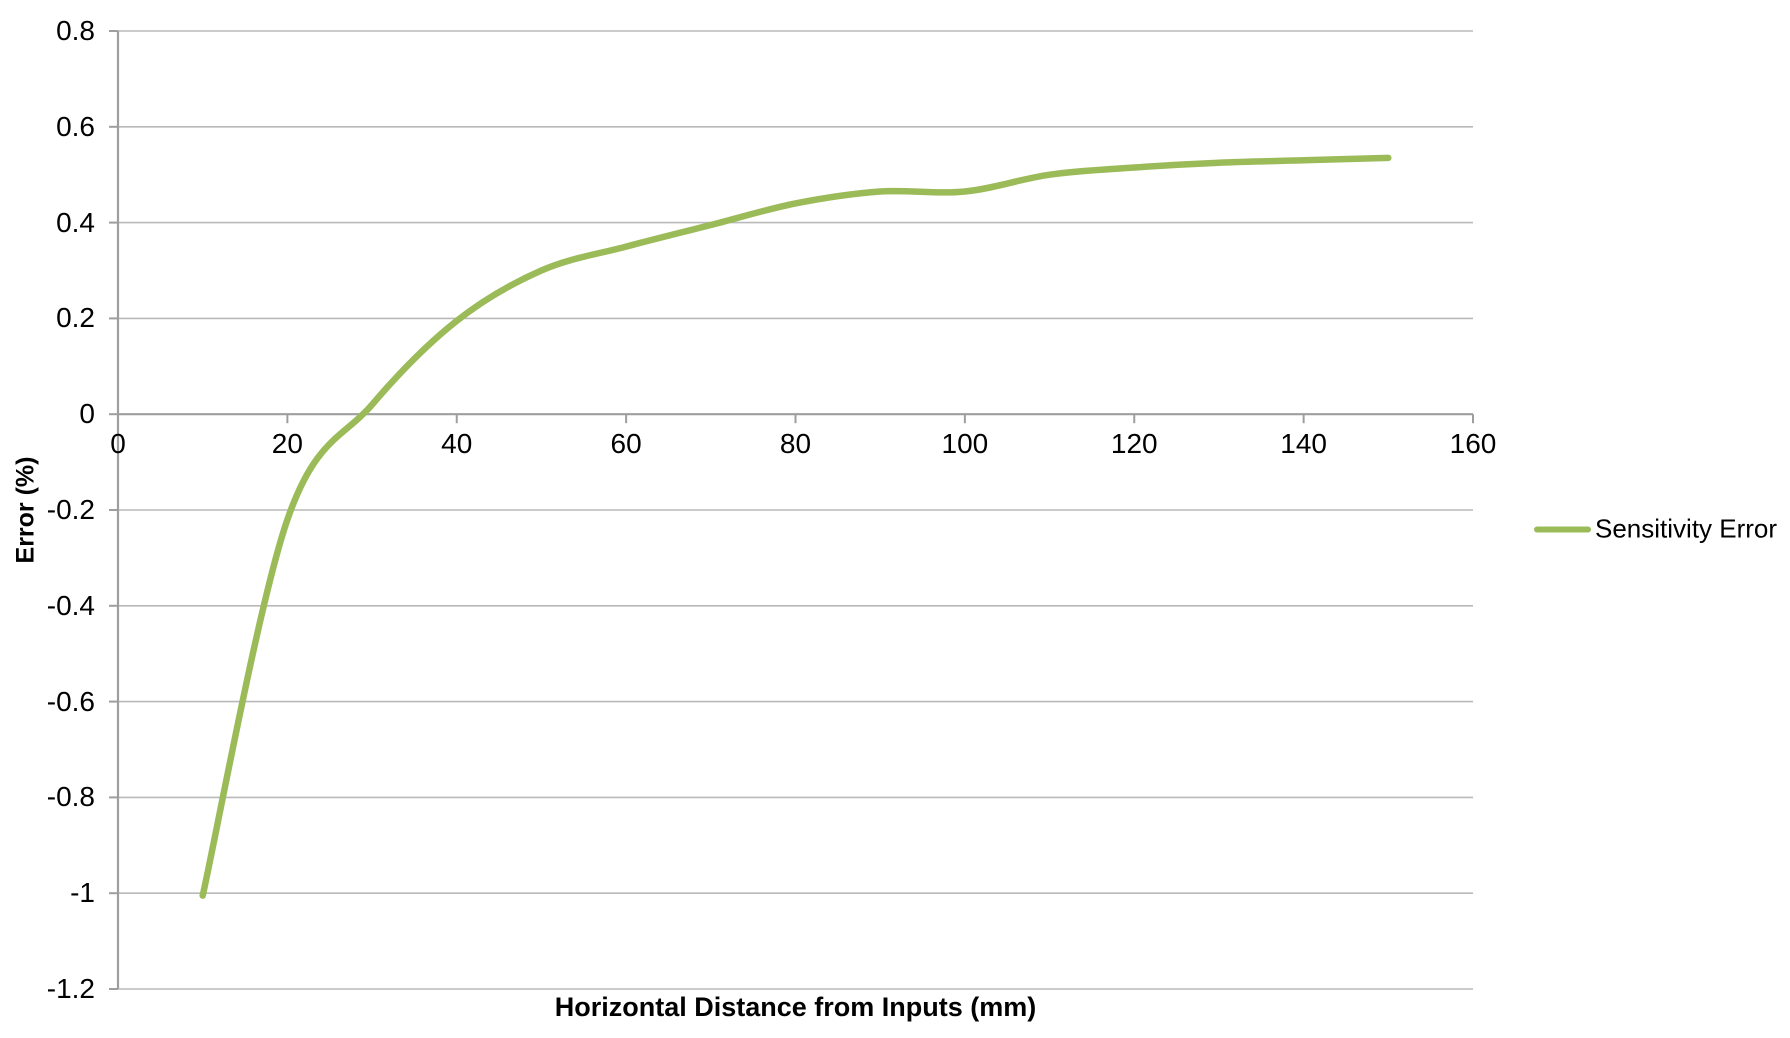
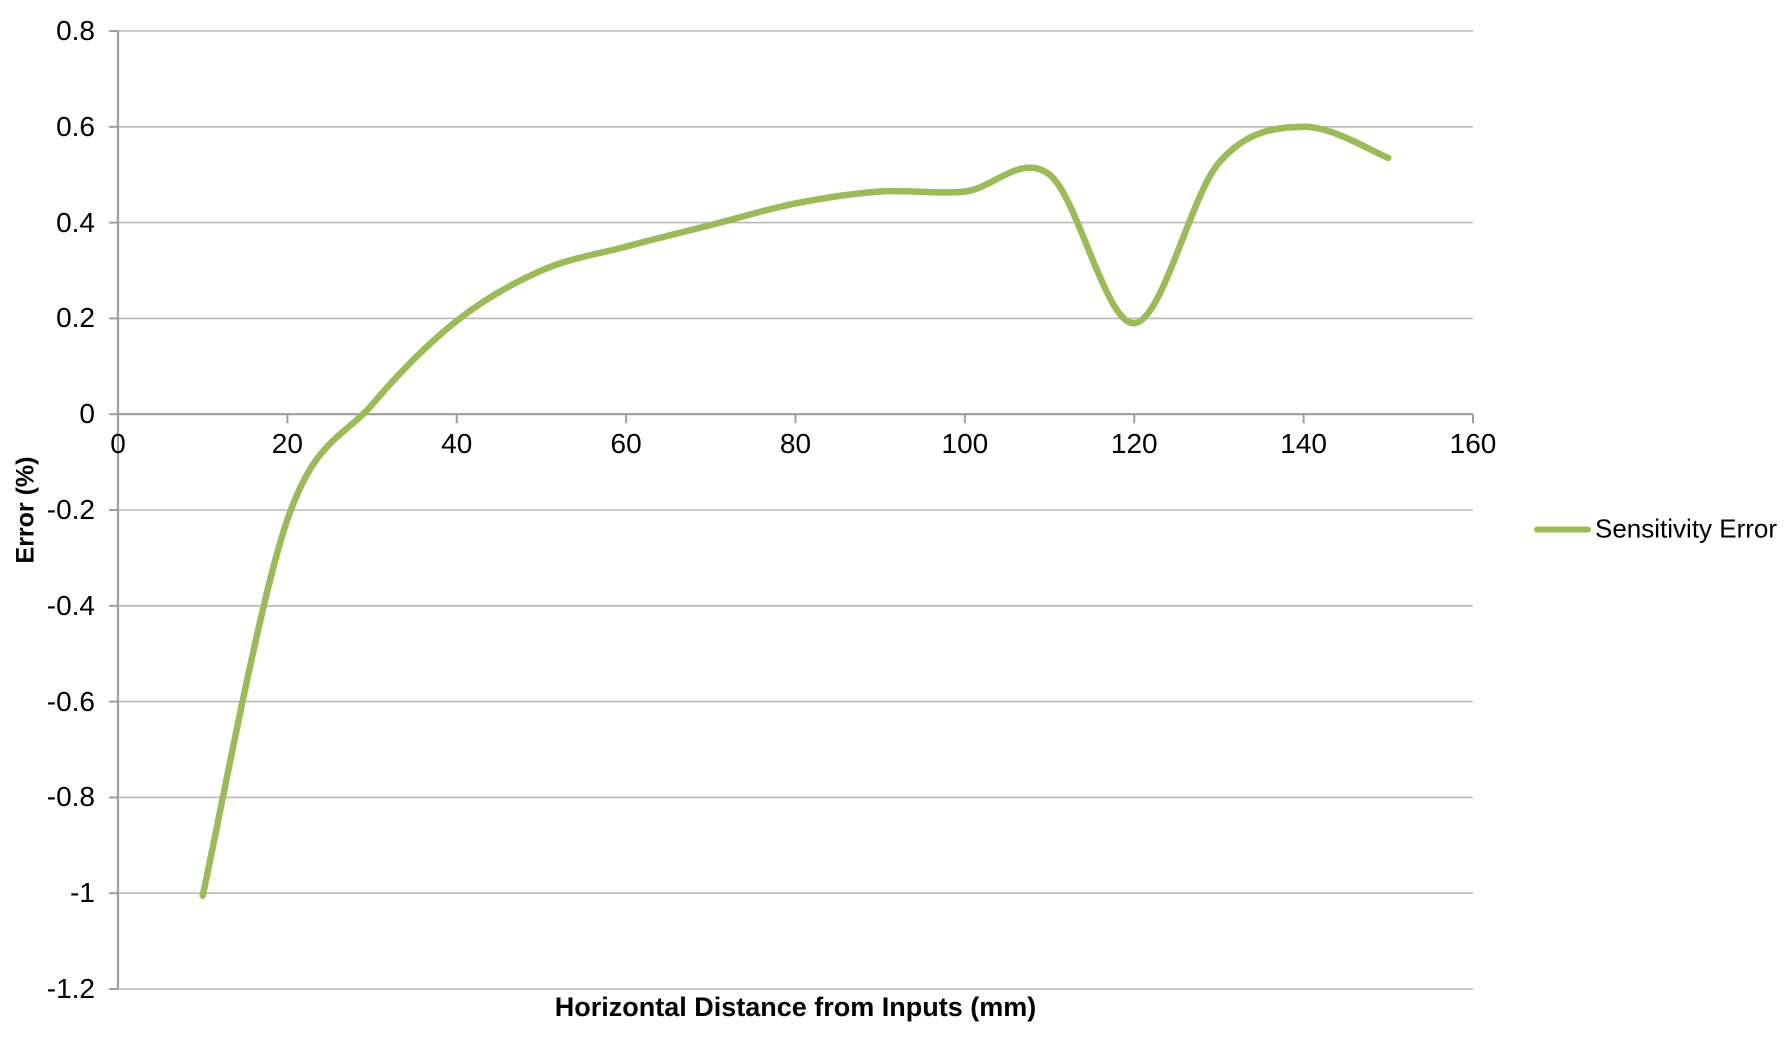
120: 0.52 -> 0.19
140: 0.53 -> 0.60
